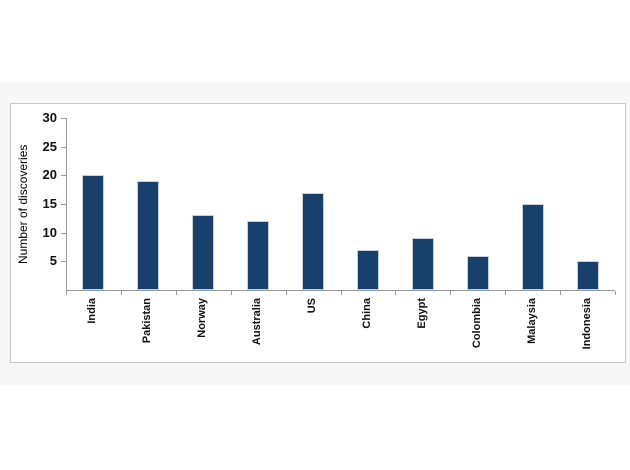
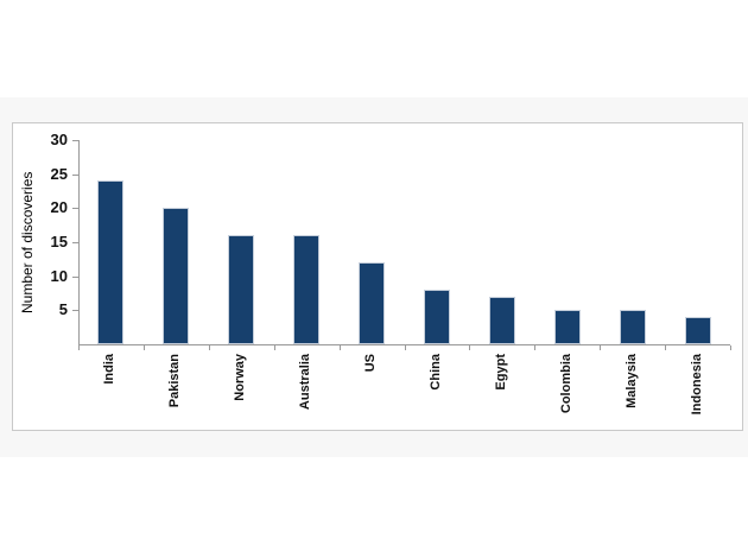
India: 20 -> 24
Pakistan: 19 -> 20
Norway: 13 -> 16
Australia: 12 -> 16
US: 17 -> 12
China: 7 -> 8
Egypt: 9 -> 7
Colombia: 6 -> 5
Malaysia: 15 -> 5
Indonesia: 5 -> 4
